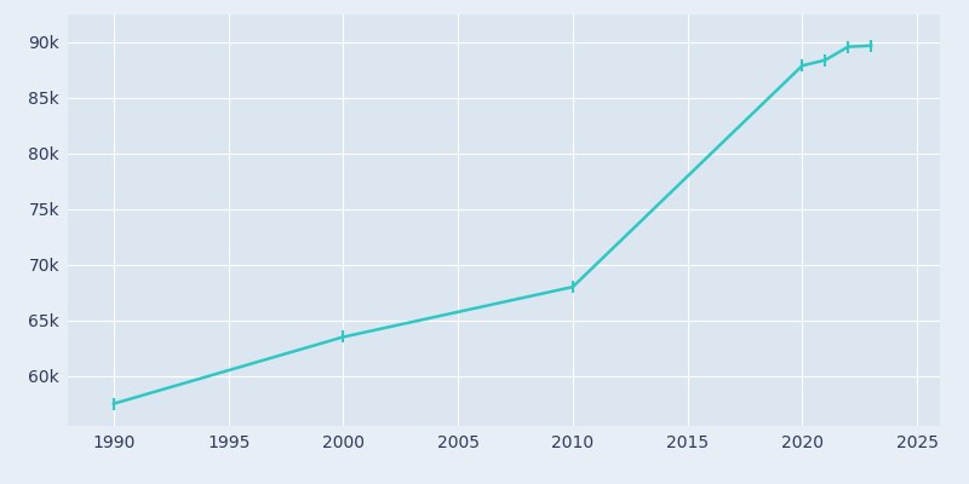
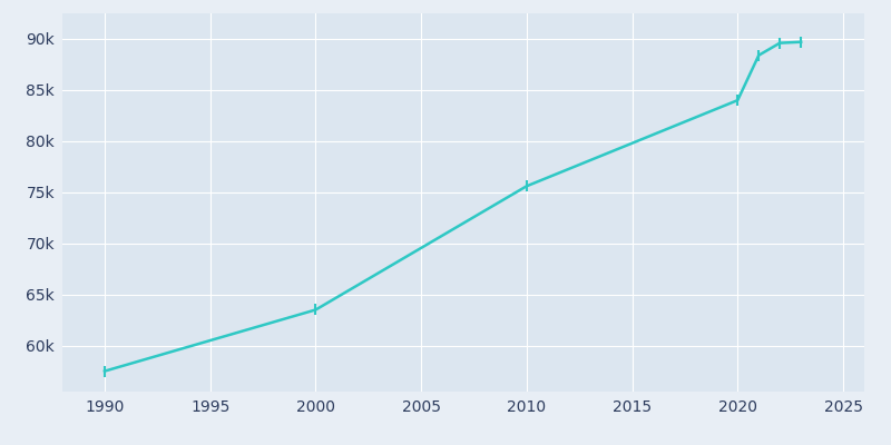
2010: 68.0k -> 75.6k
2020: 87.9k -> 84.0k
